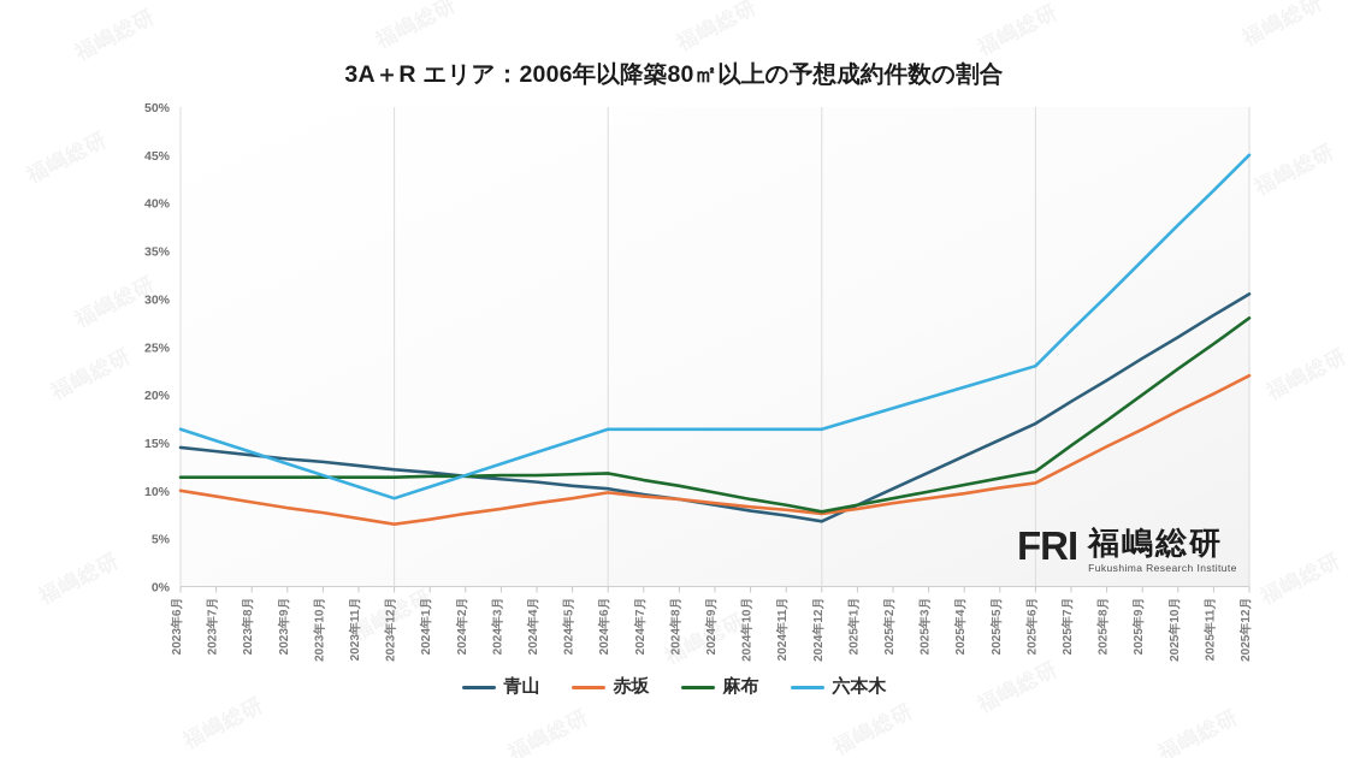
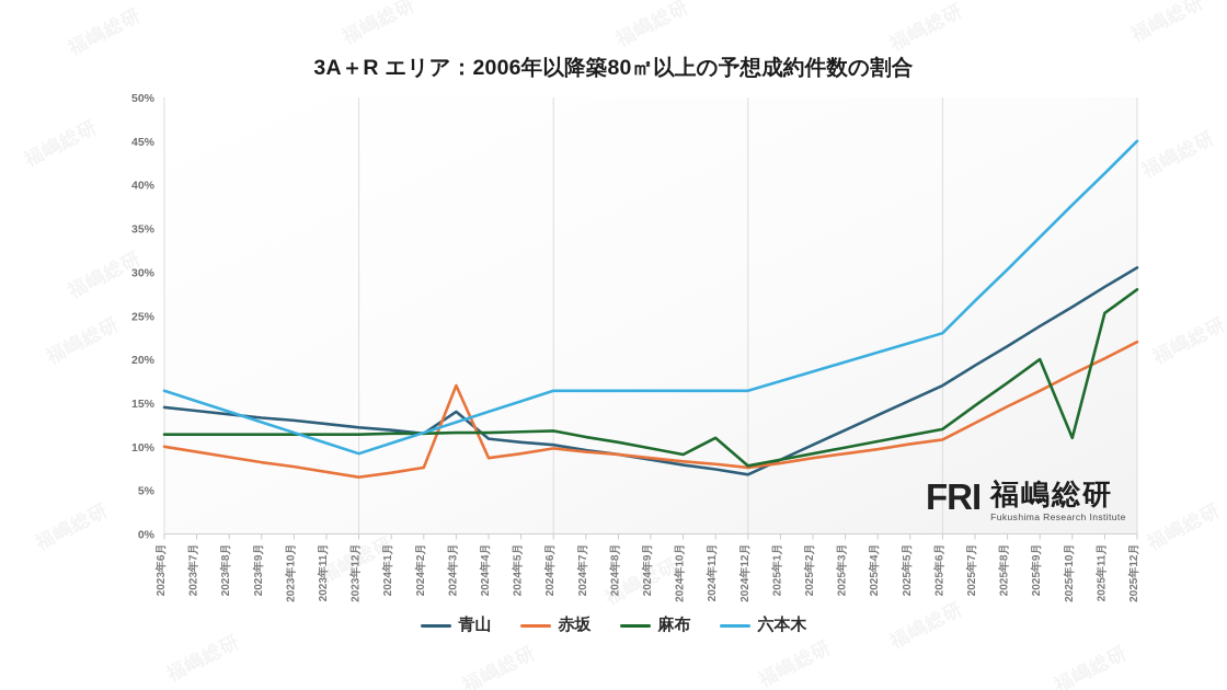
青山/2024年3月: 11% -> 14%
赤坂/2024年3月: 8% -> 17%
麻布/2024年11月: 8% -> 11%
麻布/2025年10月: 23% -> 11%
